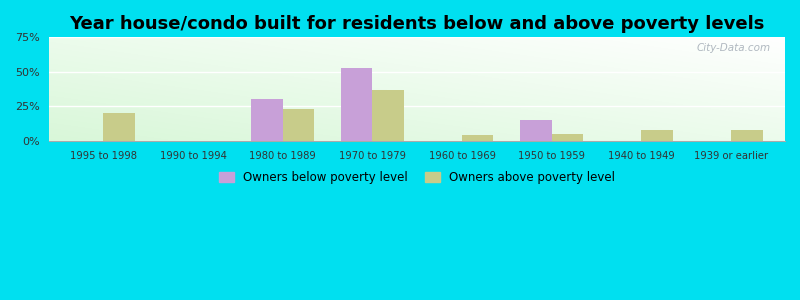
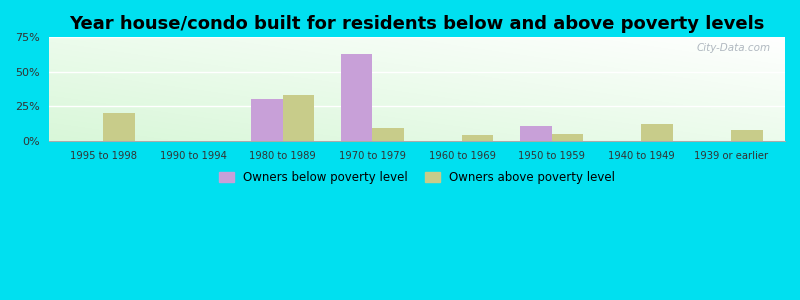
Owners above poverty level/1980 to 1989: 23% -> 33%
Owners below poverty level/1970 to 1979: 53% -> 63%
Owners above poverty level/1970 to 1979: 37% -> 9%
Owners below poverty level/1950 to 1959: 15% -> 11%
Owners above poverty level/1940 to 1949: 8% -> 12%
